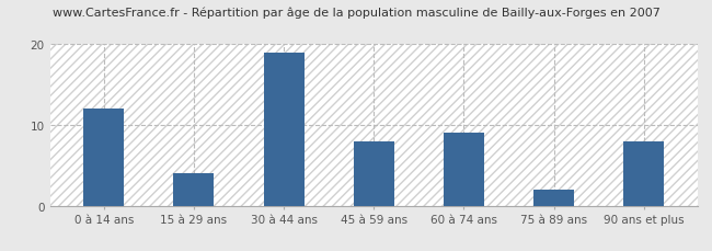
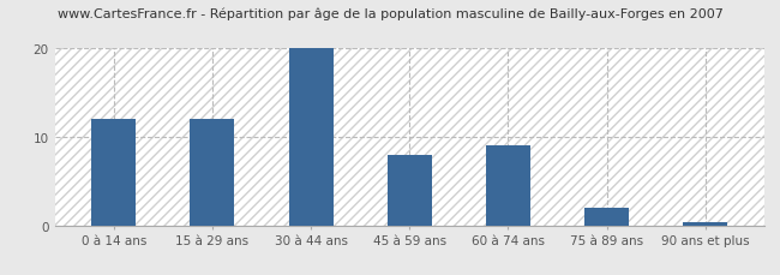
15 à 29 ans: 4.0 -> 12.0
30 à 44 ans: 19.0 -> 20.0
90 ans et plus: 8.0 -> 0.3
